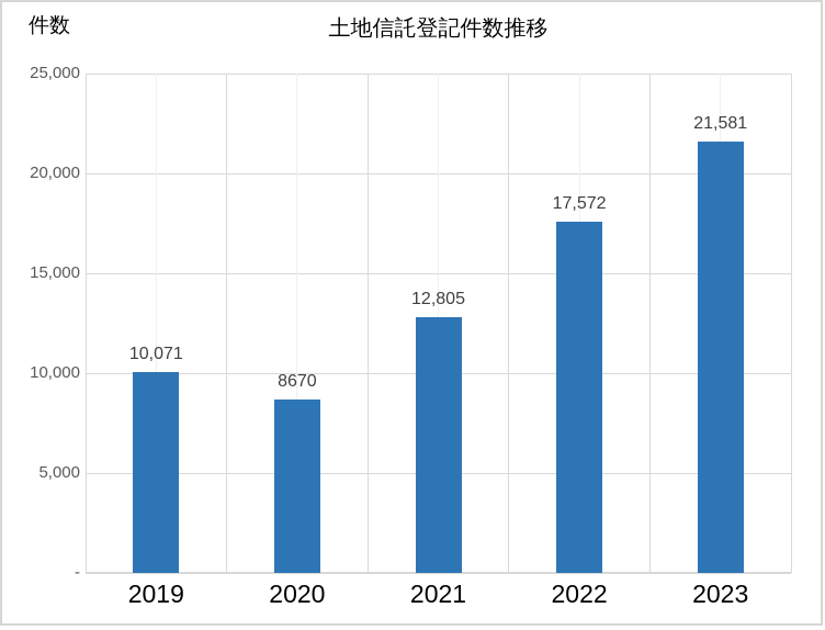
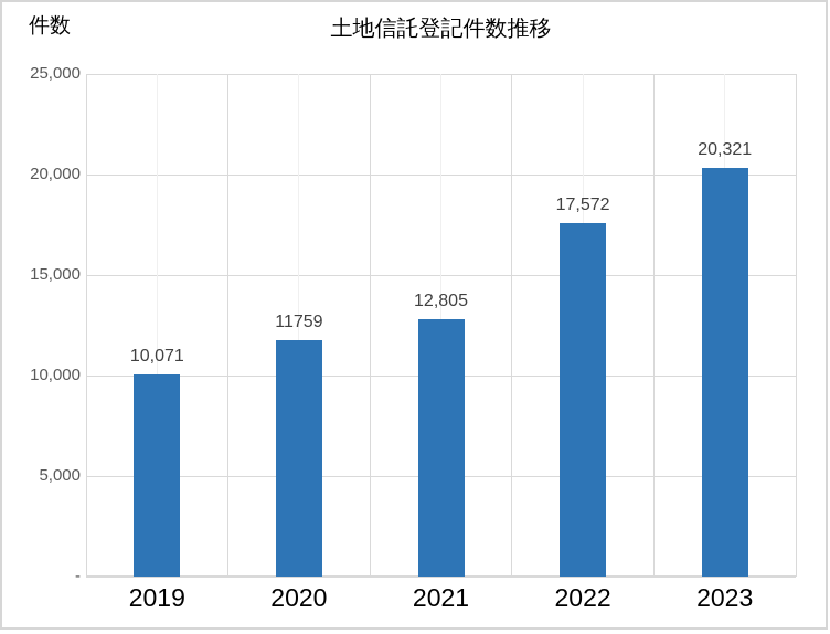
2020: 8670 -> 11759
2023: 21,581 -> 20,321
